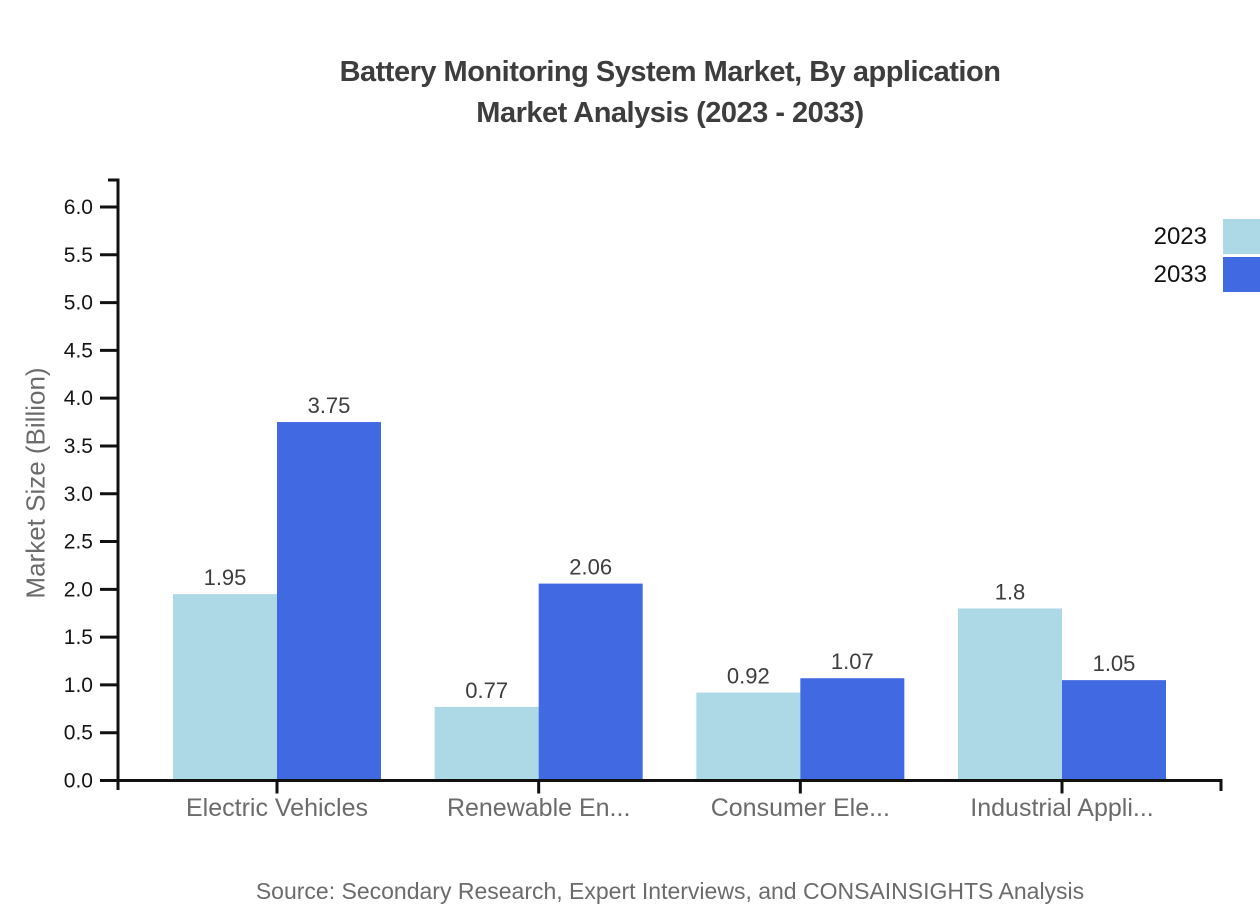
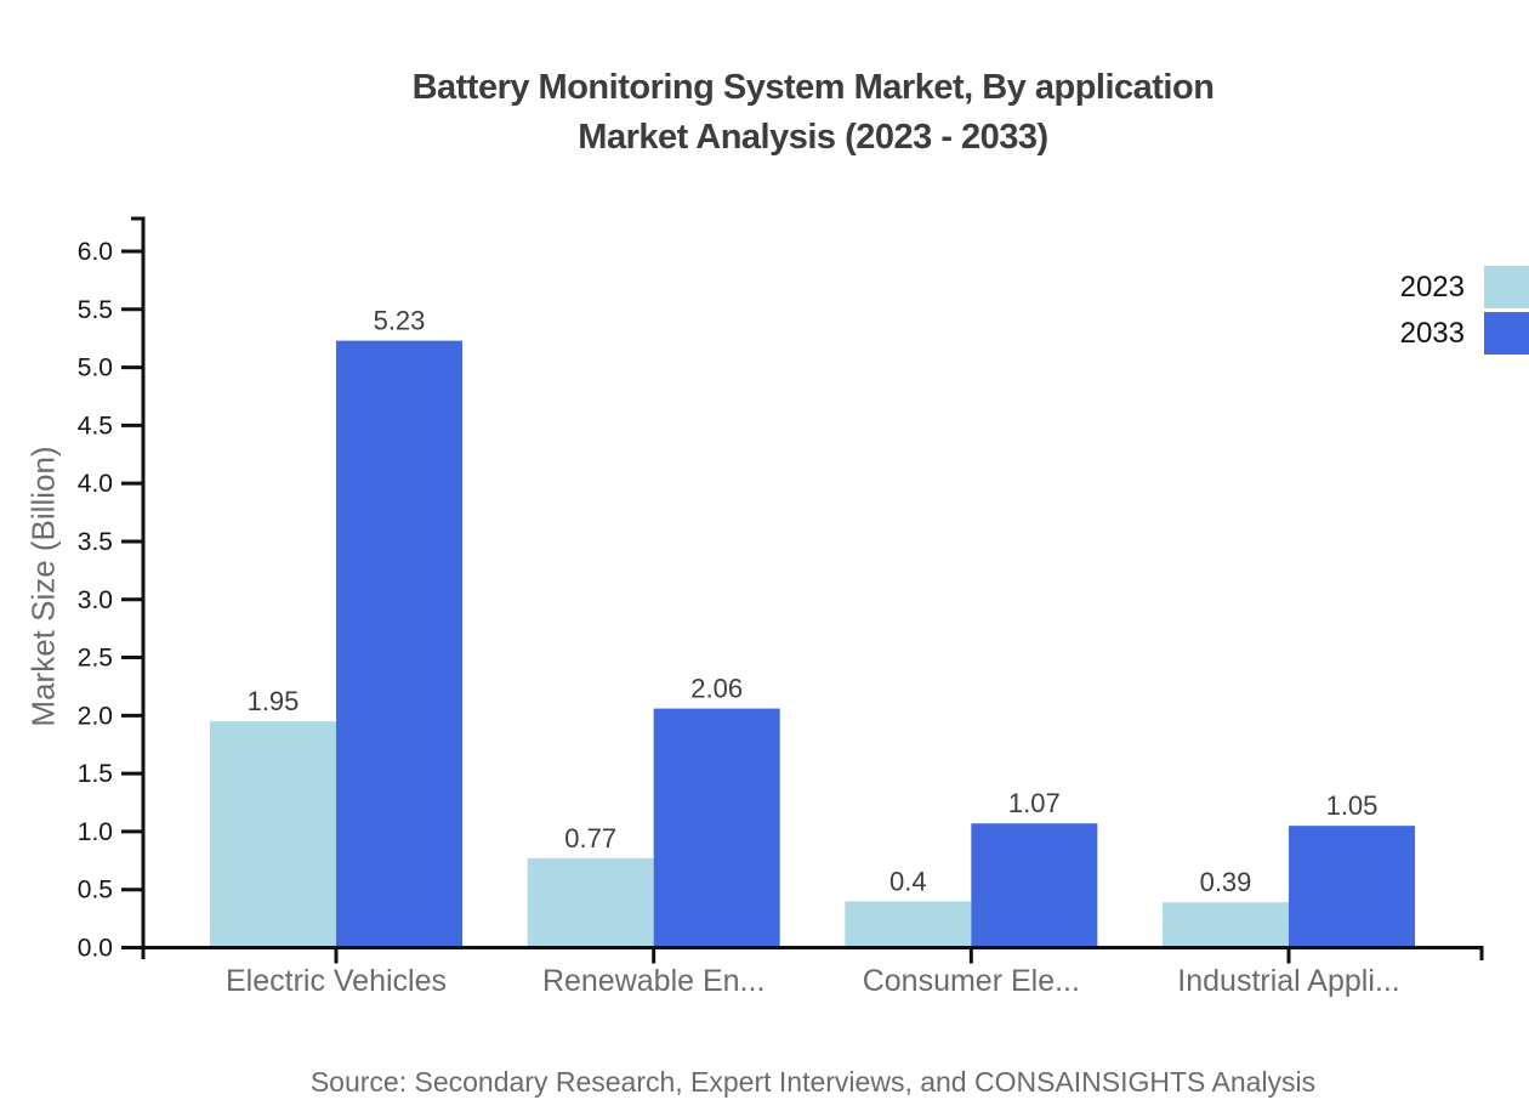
2033/Electric Vehicles: 3.75 -> 5.23
2023/Consumer Ele...: 0.92 -> 0.4
2023/Industrial Appli...: 1.8 -> 0.39
